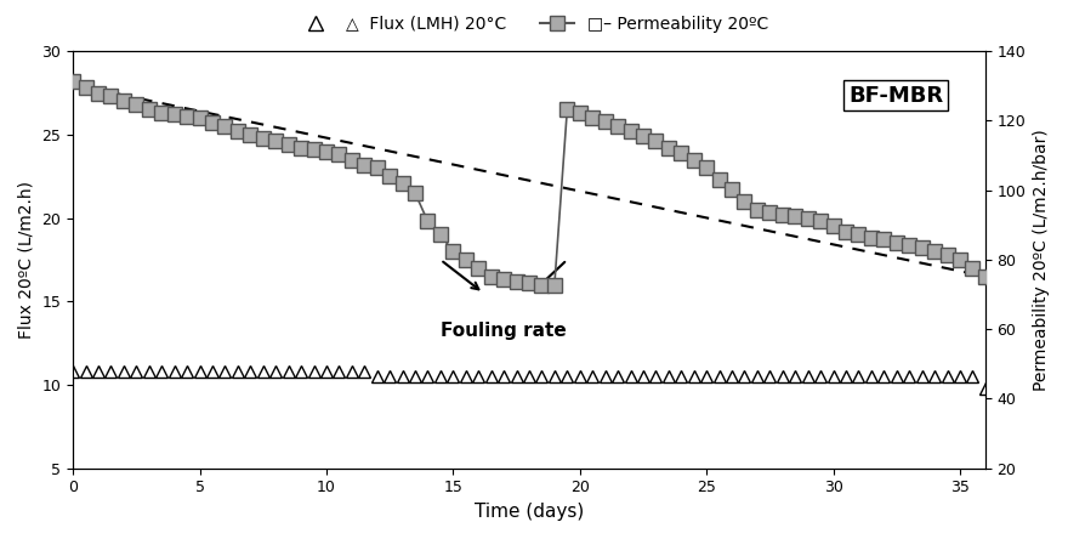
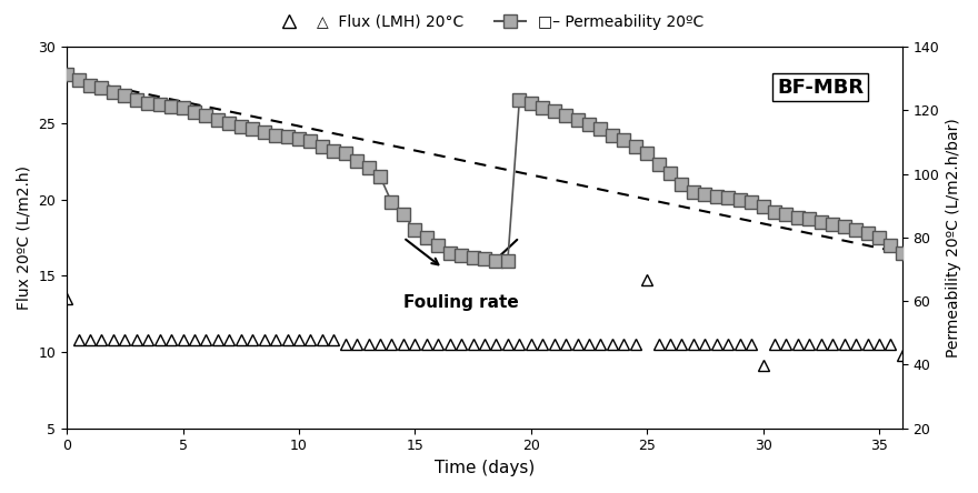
△ Flux (LMH) 20°C/0: 10.8 -> 13.5
△ Flux (LMH) 20°C/25: 10.5 -> 14.7
△ Flux (LMH) 20°C/30: 10.5 -> 9.1
